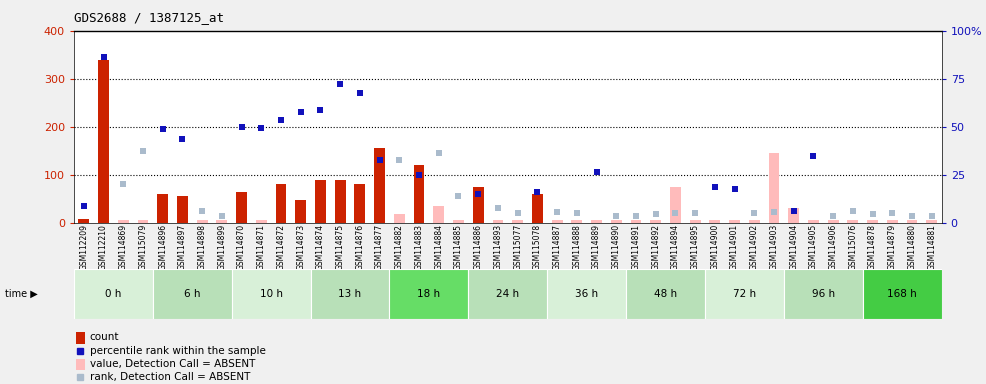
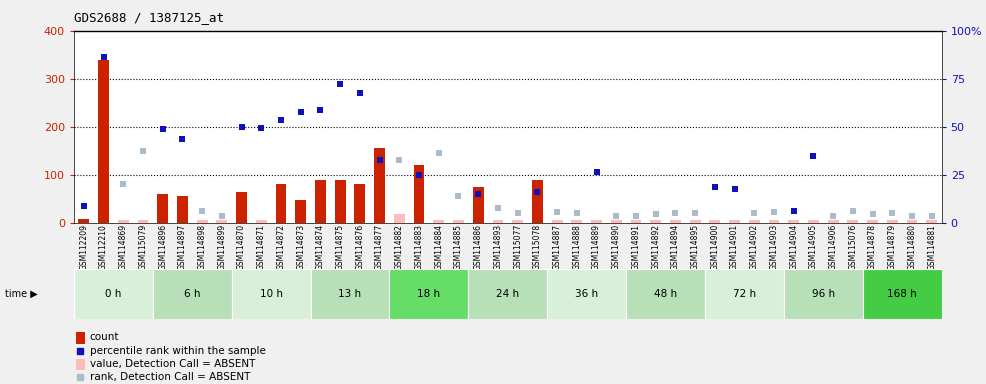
GSM114884: 35 -> 5
GSM115078: 60 -> 90
GSM114894: 75 -> 5
GSM114903: 145 -> 5
GSM114904: 30 -> 5
